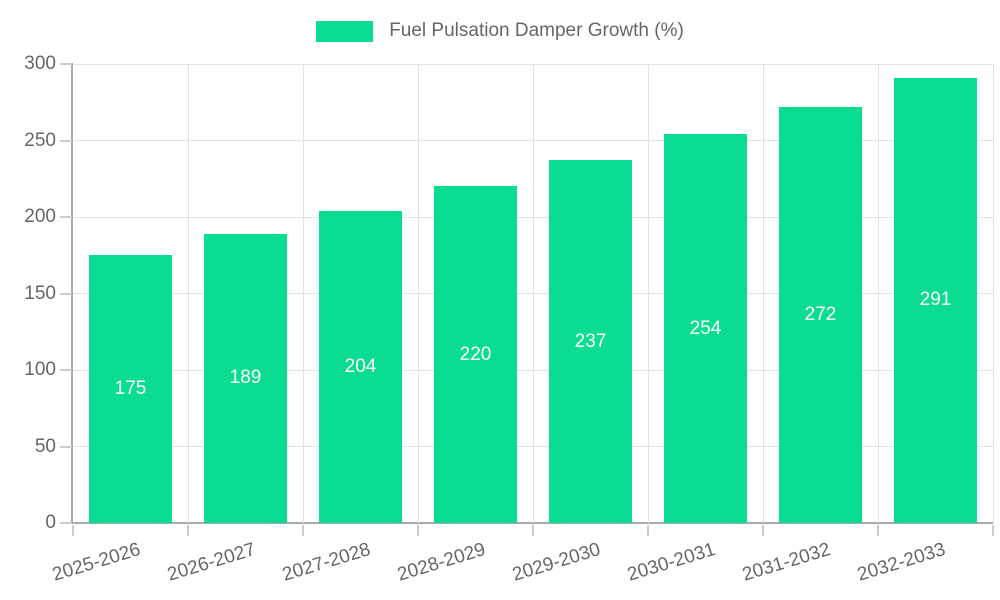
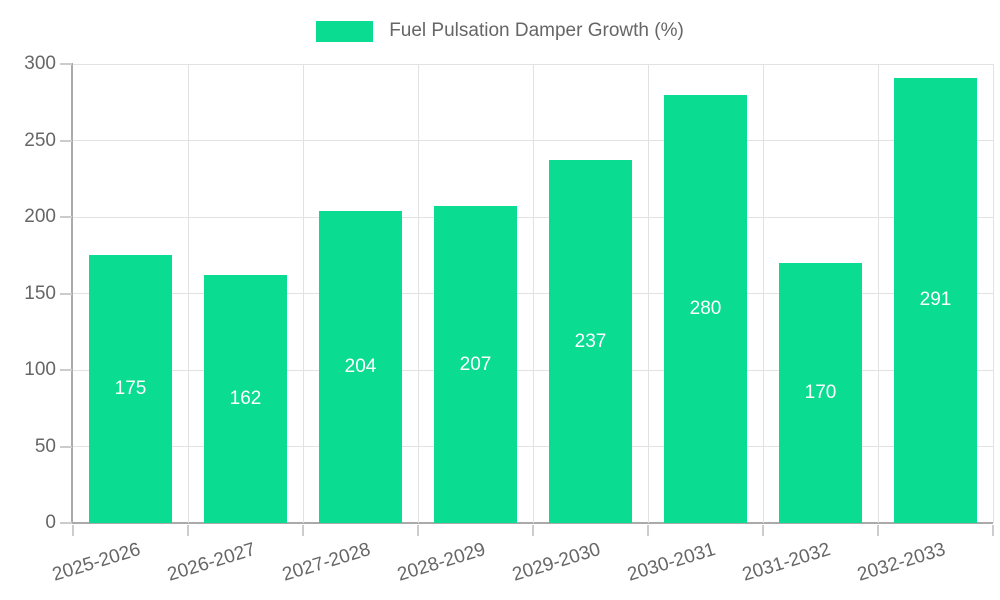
2026-2027: 189 -> 162
2028-2029: 220 -> 207
2030-2031: 254 -> 280
2031-2032: 272 -> 170
